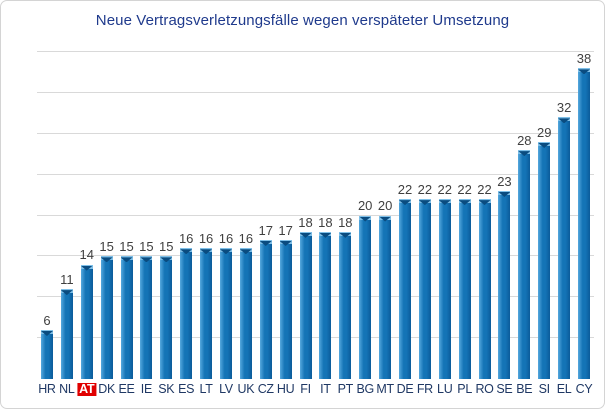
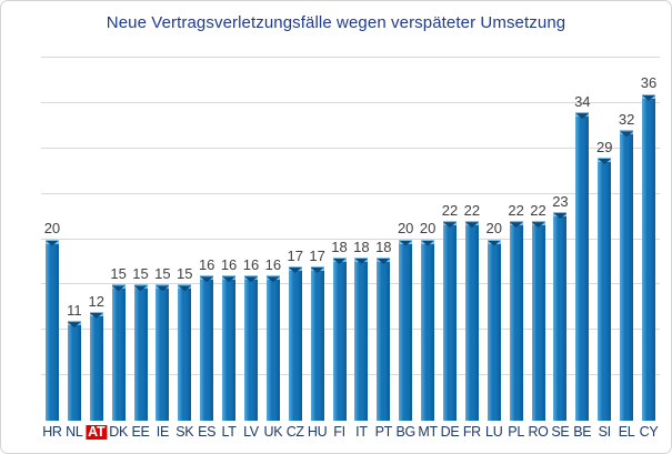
HR: 6 -> 20
AT: 14 -> 12
LU: 22 -> 20
BE: 28 -> 34
CY: 38 -> 36
